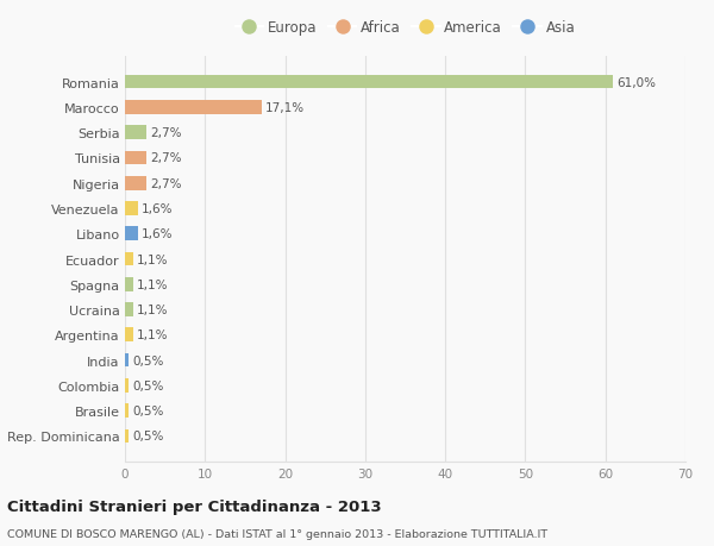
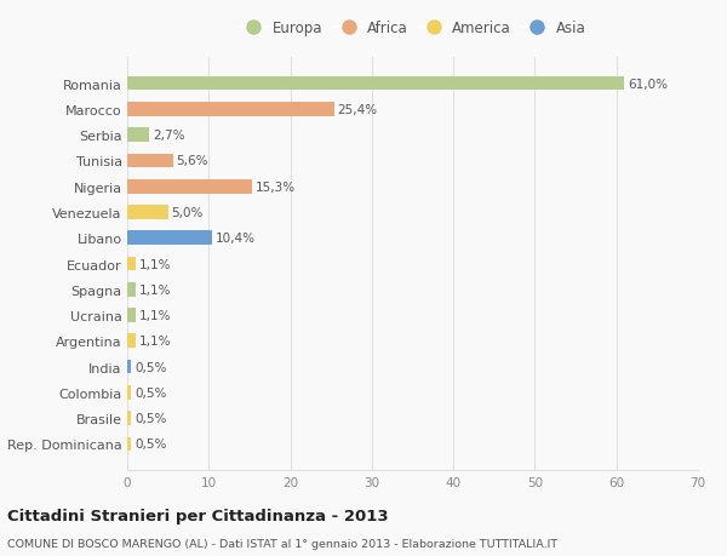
Marocco: 17,1% -> 25,4%
Tunisia: 2,7% -> 5,6%
Nigeria: 2,7% -> 15,3%
Venezuela: 1,6% -> 5,0%
Libano: 1,6% -> 10,4%
